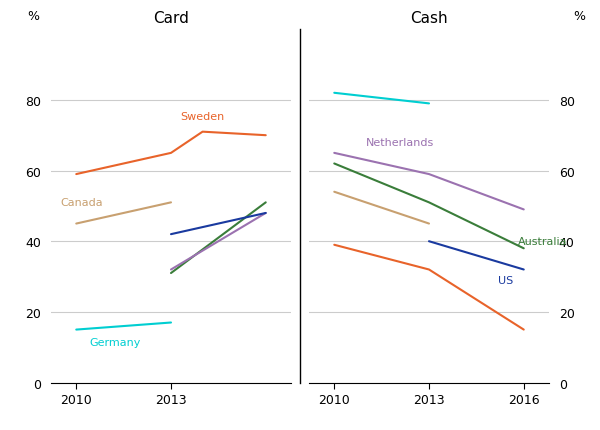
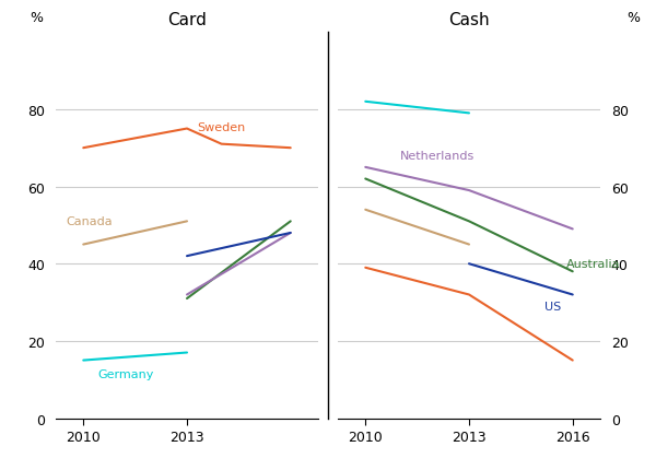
Card/2010: 59 -> 70
Card/2013: 65 -> 75
